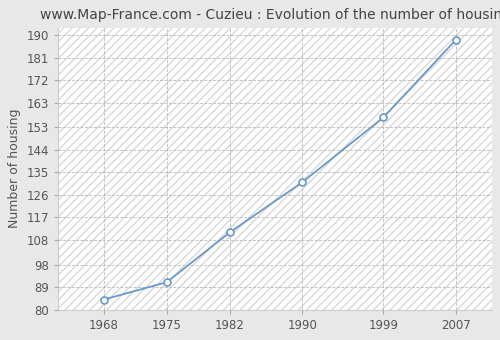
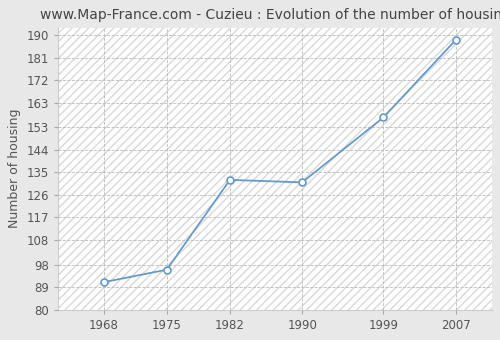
1968: 84 -> 91
1975: 91 -> 96
1982: 111 -> 132
